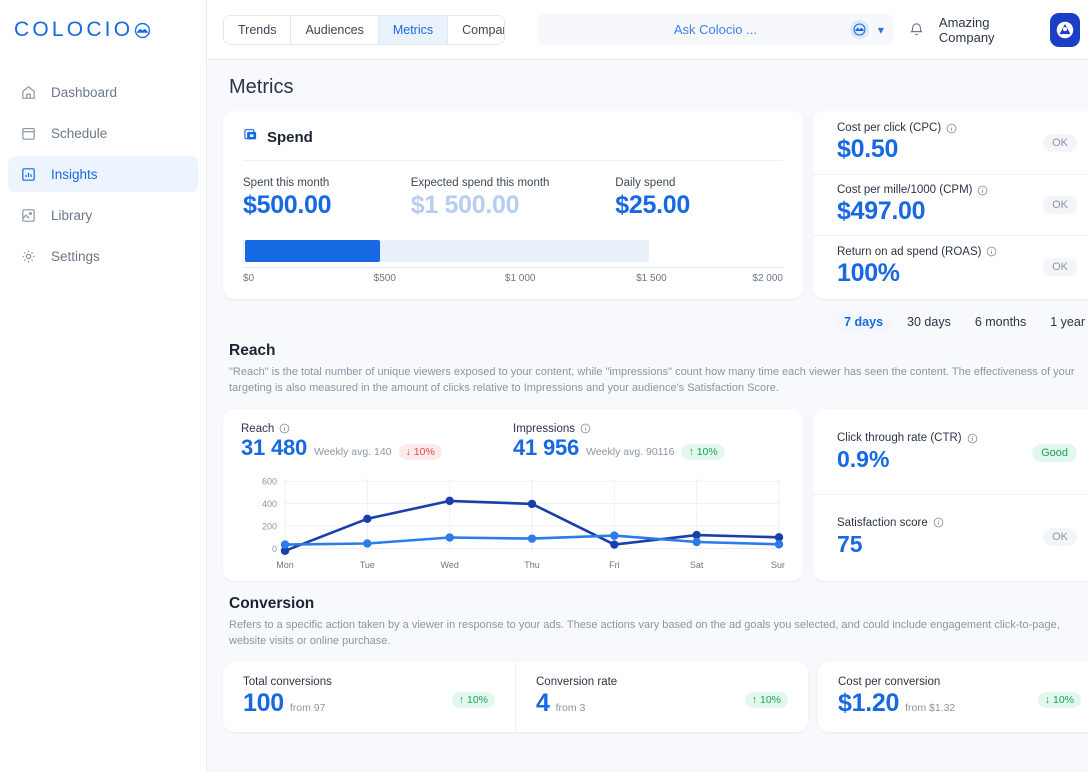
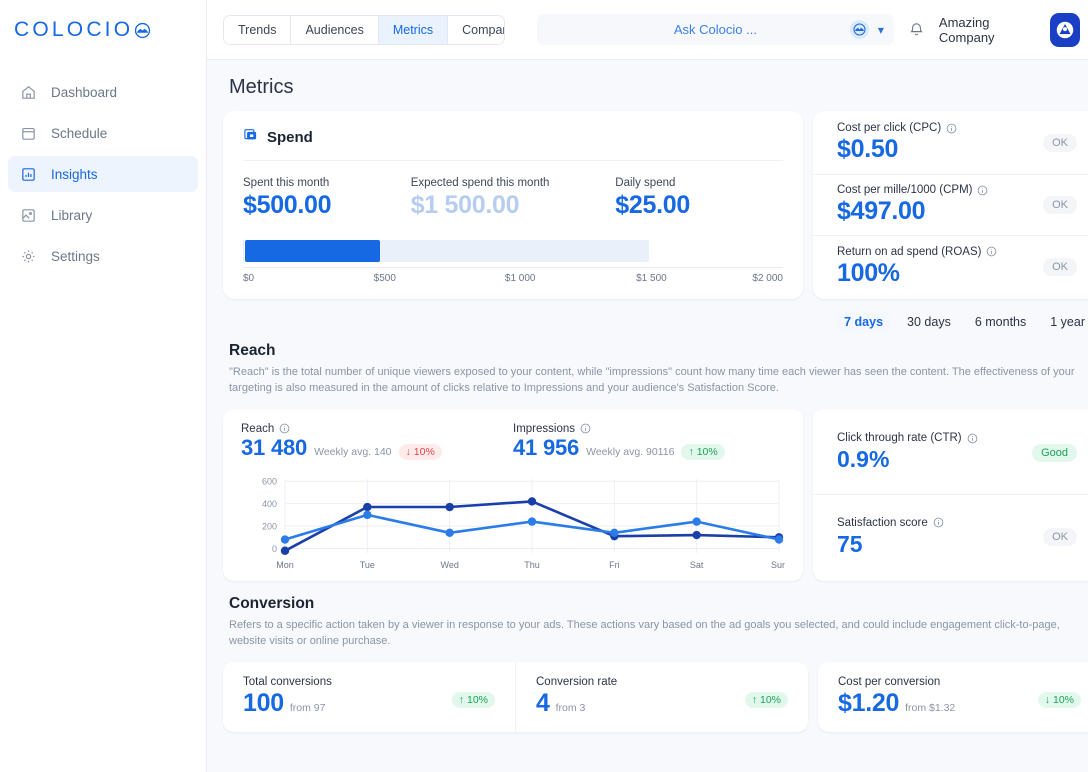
Reach/Mon: 40 -> 80
Impressions/Tue: 260 -> 370
Reach/Tue: 40 -> 300
Impressions/Wed: 420 -> 370
Reach/Wed: 100 -> 140
Impressions/Thu: 400 -> 420
Reach/Thu: 90 -> 240
Impressions/Fri: 40 -> 110
Reach/Fri: 120 -> 140
Reach/Sat: 60 -> 240
Reach/Sun: 40 -> 80
